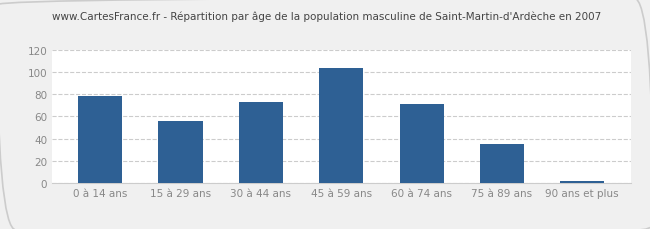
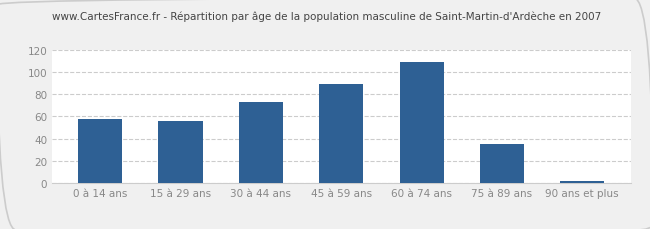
0 à 14 ans: 78 -> 58
45 à 59 ans: 103 -> 89
60 à 74 ans: 71 -> 109
